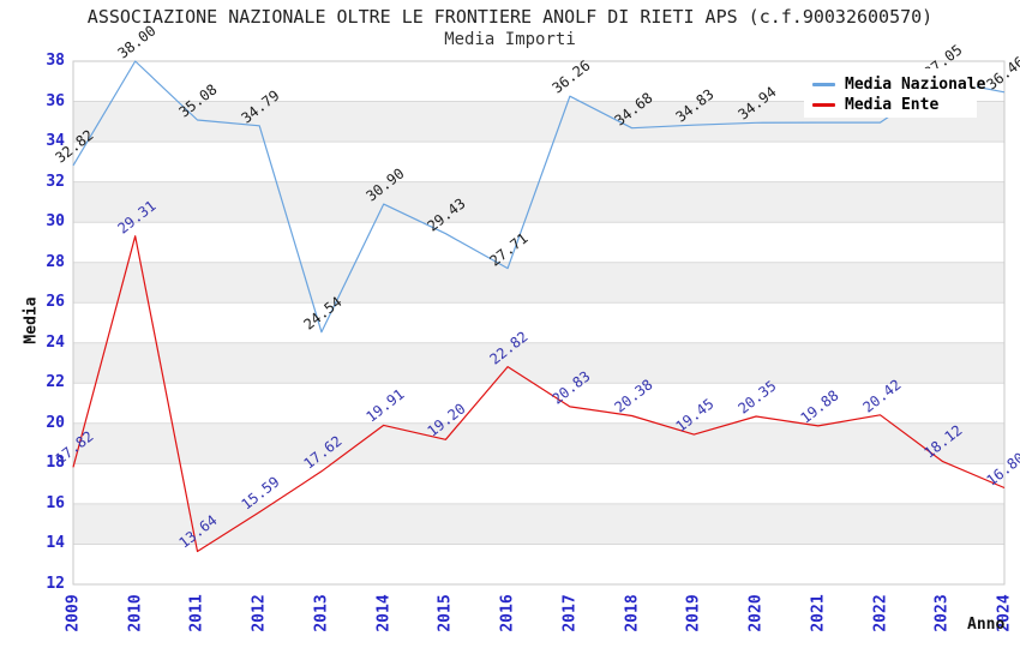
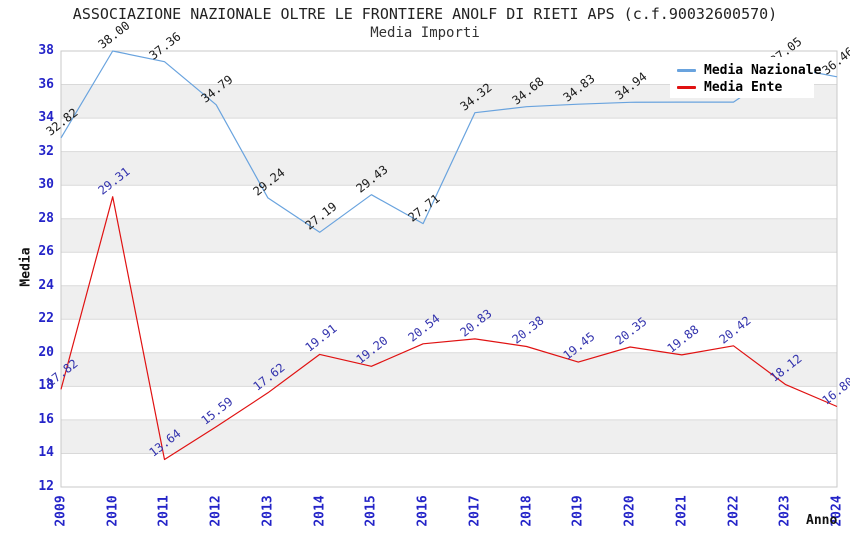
Media Nazionale/2011: 35.08 -> 37.36
Media Nazionale/2013: 24.54 -> 29.24
Media Nazionale/2014: 30.90 -> 27.19
Media Ente/2016: 22.82 -> 20.54
Media Nazionale/2017: 36.26 -> 34.32
